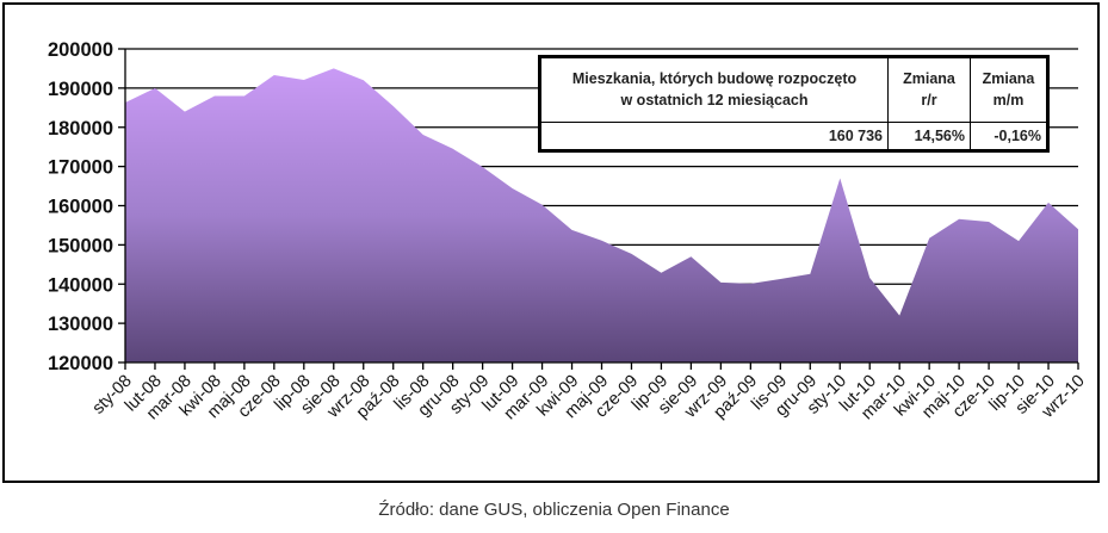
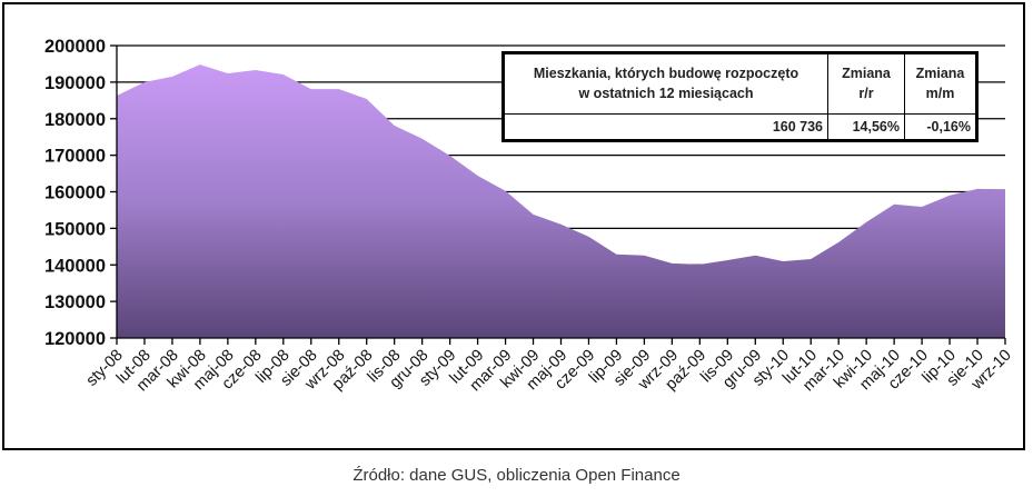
mar-08: 184000 -> 192000
kwi-08: 188000 -> 195000
maj-08: 188000 -> 192000
sie-08: 195000 -> 188000
wrz-08: 192000 -> 188000
sie-09: 147000 -> 143000
sty-10: 167000 -> 141000
mar-10: 132000 -> 146000
lip-10: 151000 -> 159000
wrz-10: 154000 -> 161000
